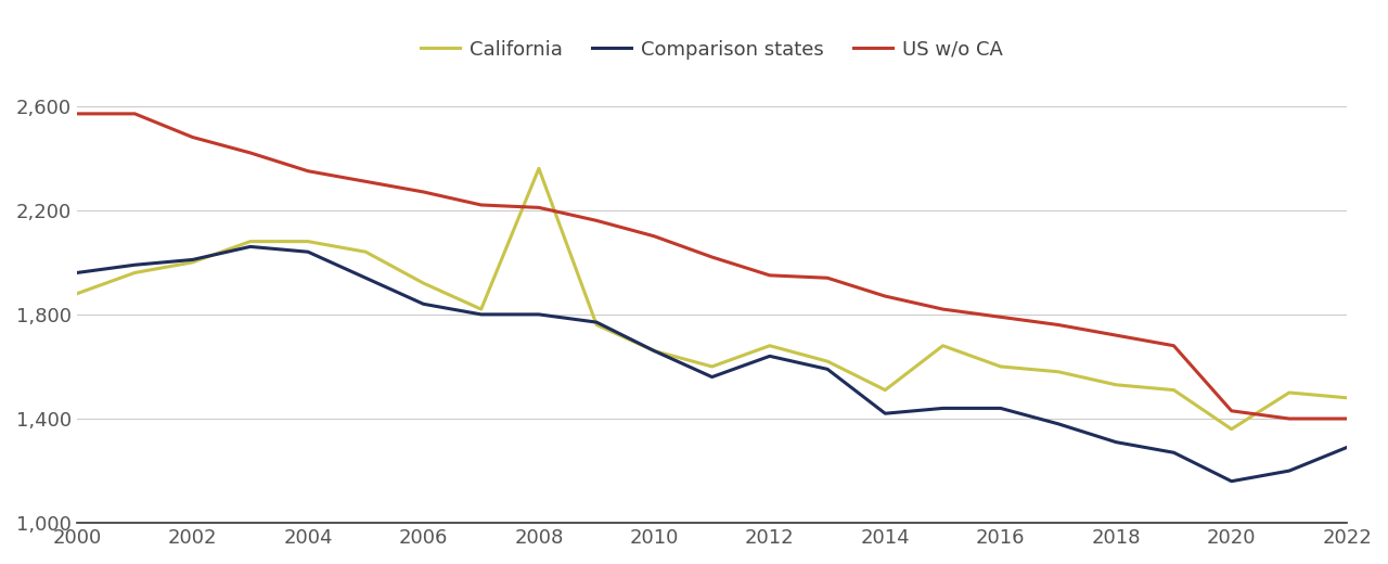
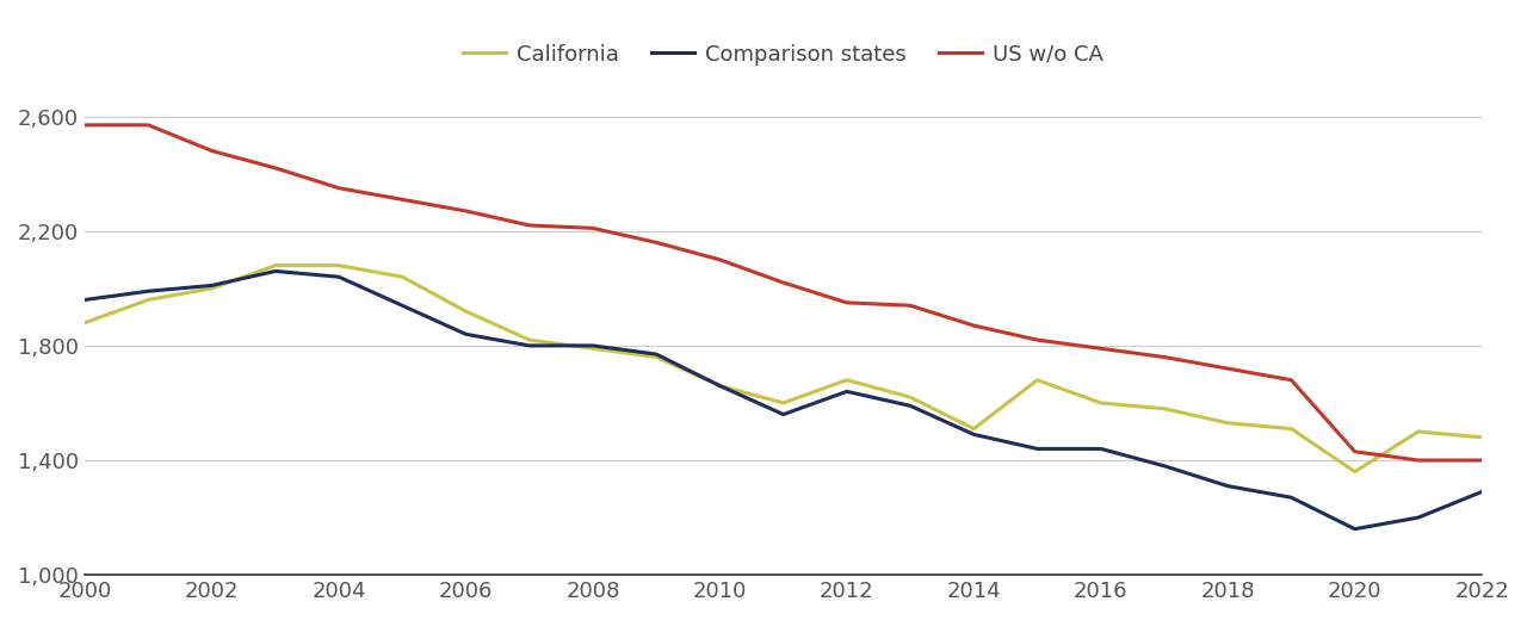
California/2008: 2,360 -> 1,790
Comparison states/2014: 1,420 -> 1,490
